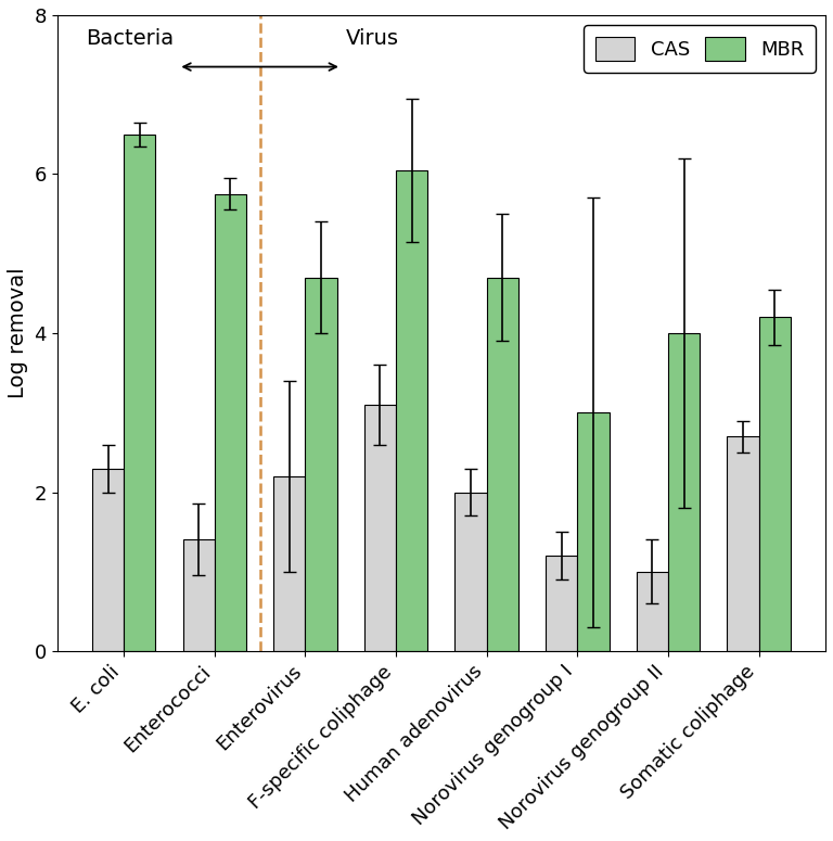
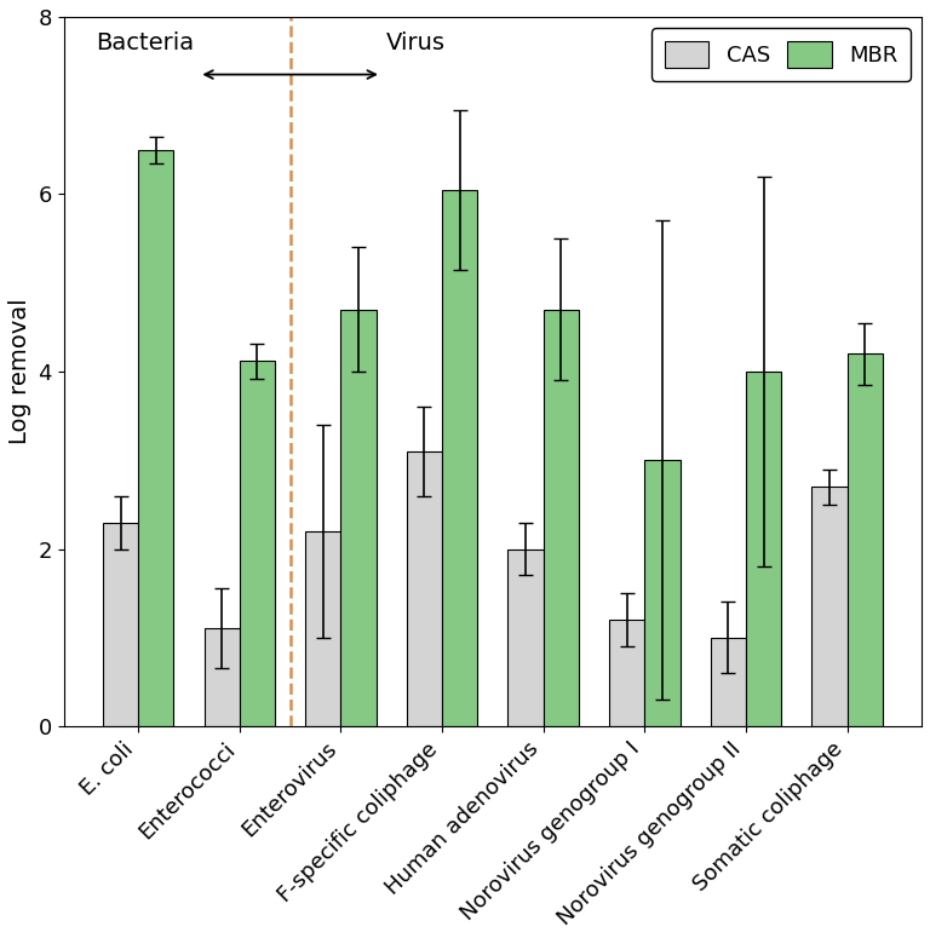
CAS/Enterococci: 1.4 -> 1.1
MBR/Enterococci: 5.75 -> 4.12
